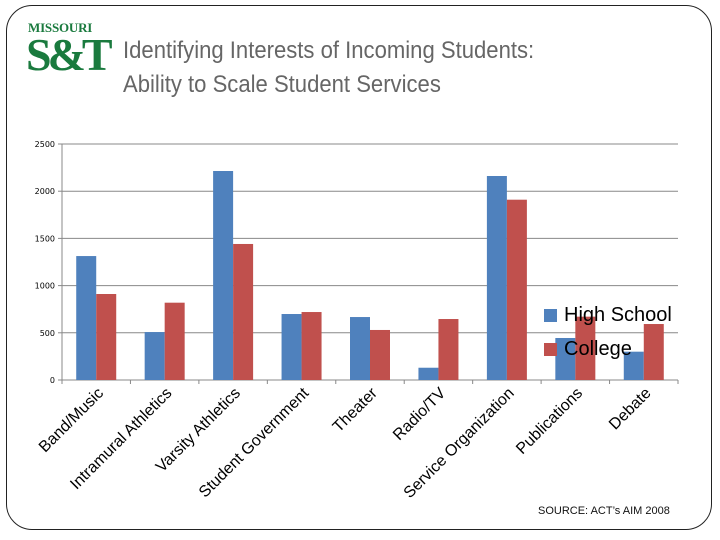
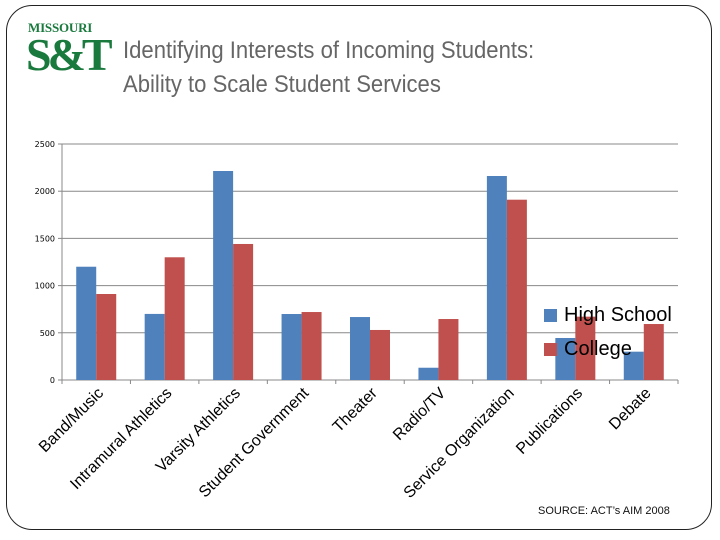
High School/Band/Music: 1300 -> 1200
High School/Intramural Athletics: 500 -> 700
College/Intramural Athletics: 800 -> 1300
